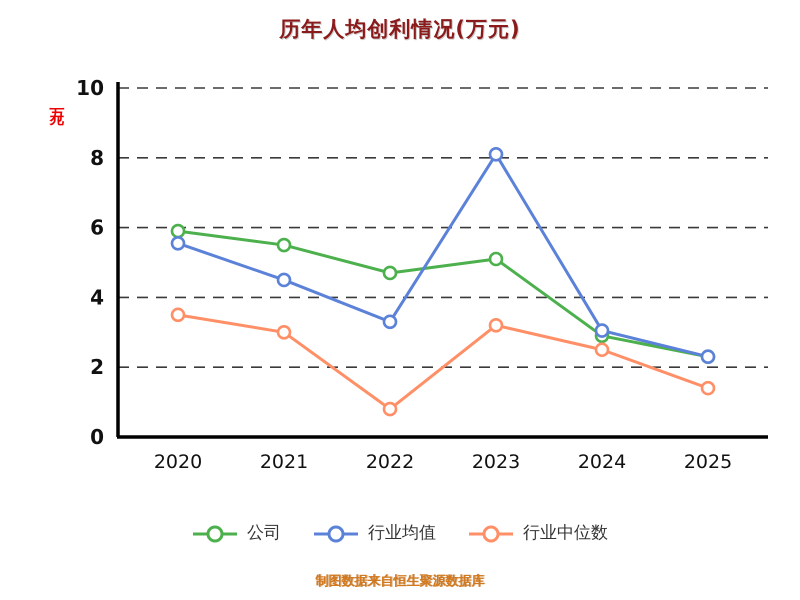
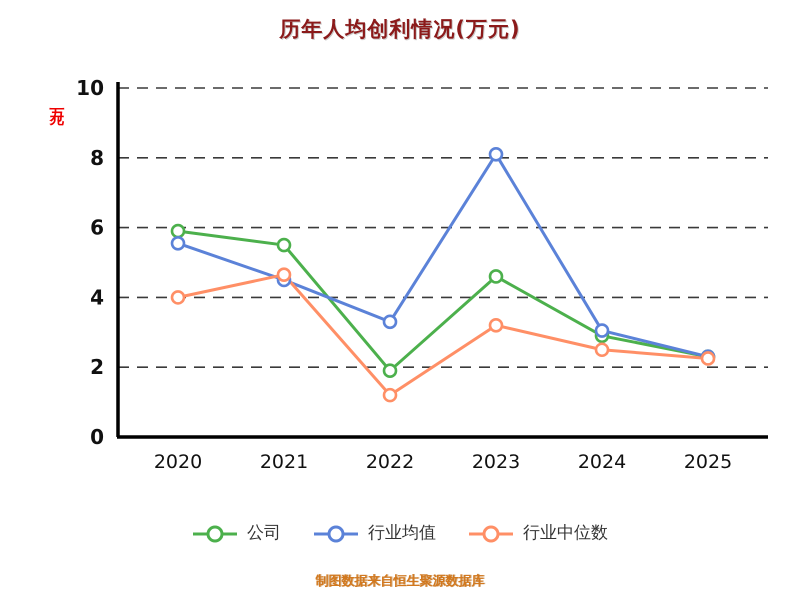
行业中位数/2020: 3.5 -> 4.0
行业中位数/2021: 3.0 -> 4.7
公司/2022: 4.7 -> 1.9
行业中位数/2022: 0.8 -> 1.2
公司/2023: 5.1 -> 4.6
行业中位数/2025: 1.4 -> 2.2
